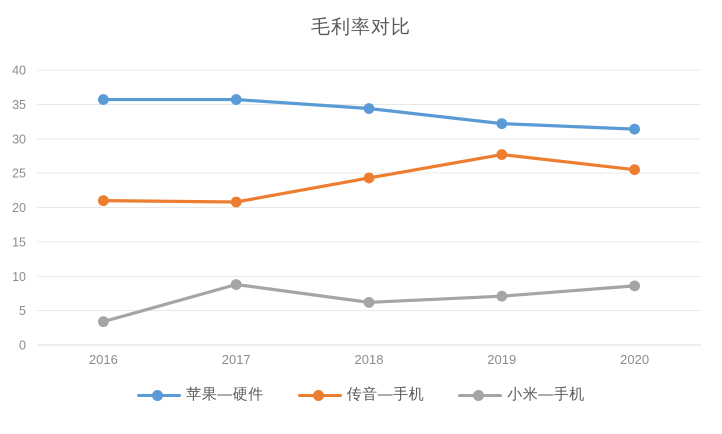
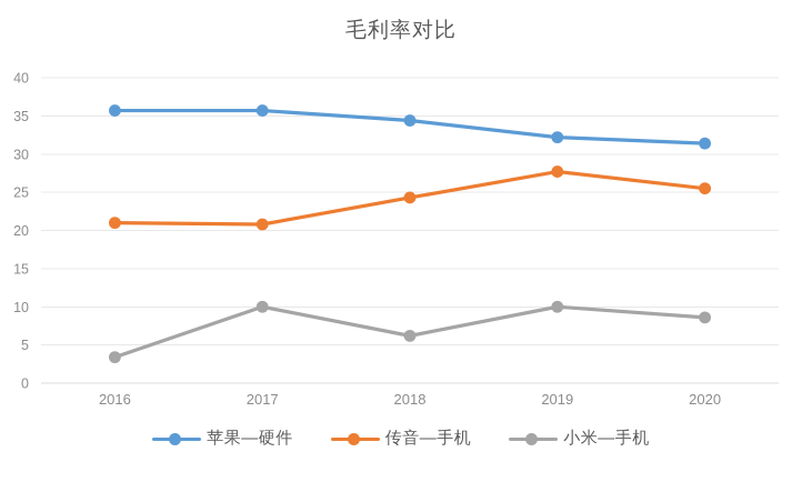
小米—手机/2017: 9 -> 10
小米—手机/2019: 7 -> 10
